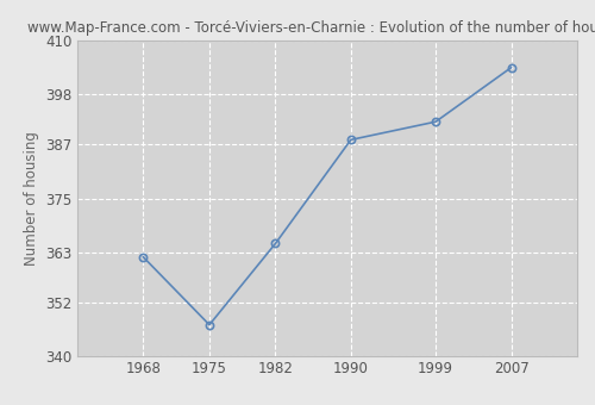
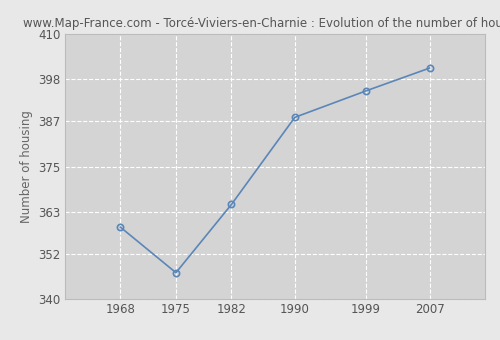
1968: 362 -> 359
1999: 392 -> 395
2007: 404 -> 401
